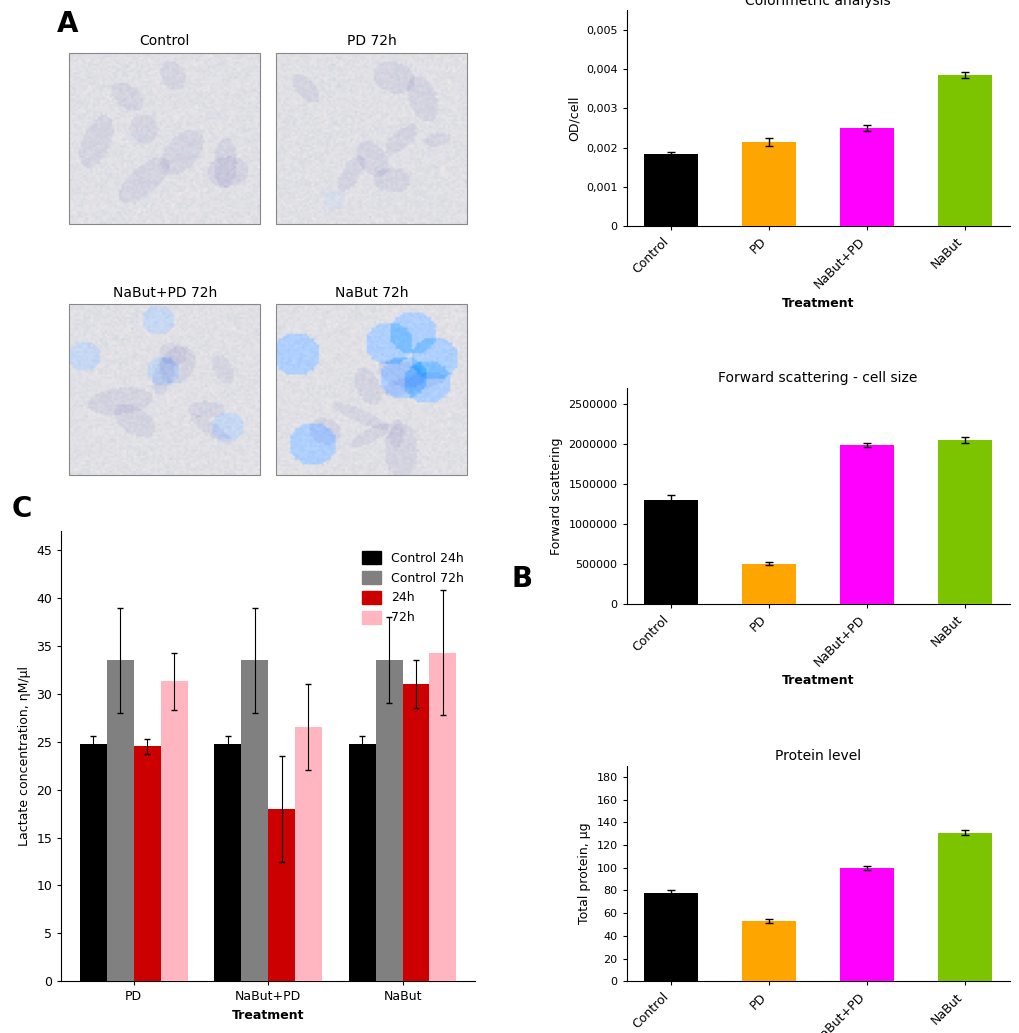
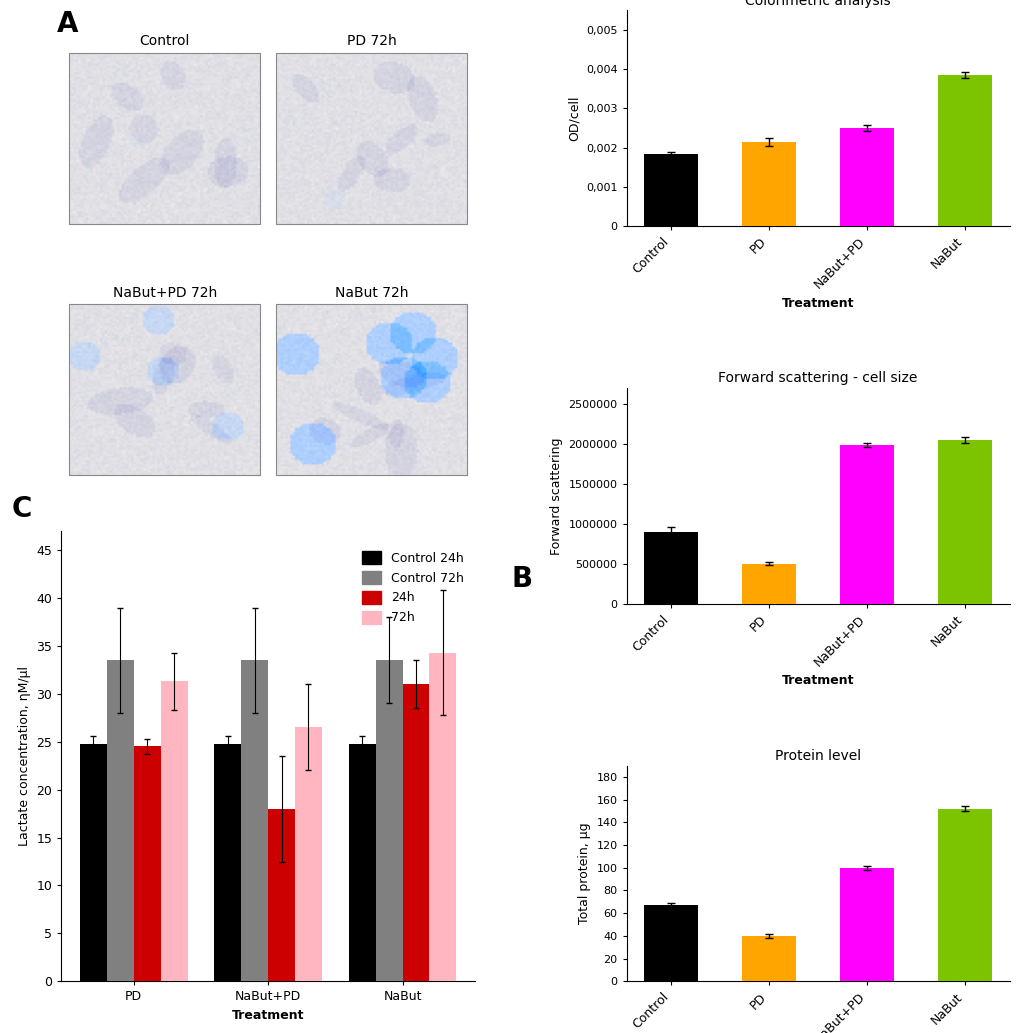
Forward scattering - cell size/Control: 1300000 -> 900000
Protein level/Control: 78 -> 67
Protein level/PD: 53 -> 40
Protein level/NaBut: 131 -> 152
